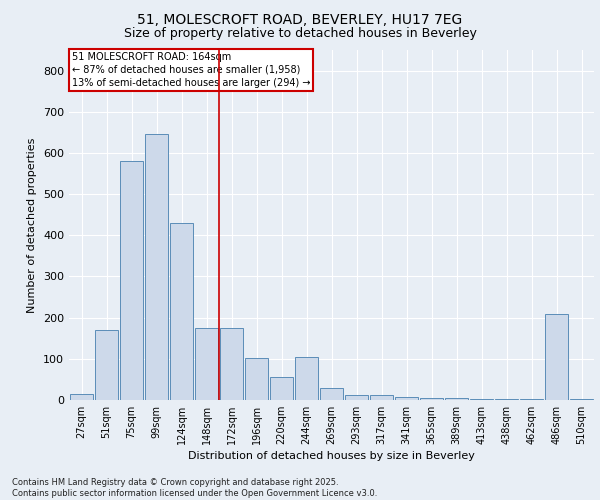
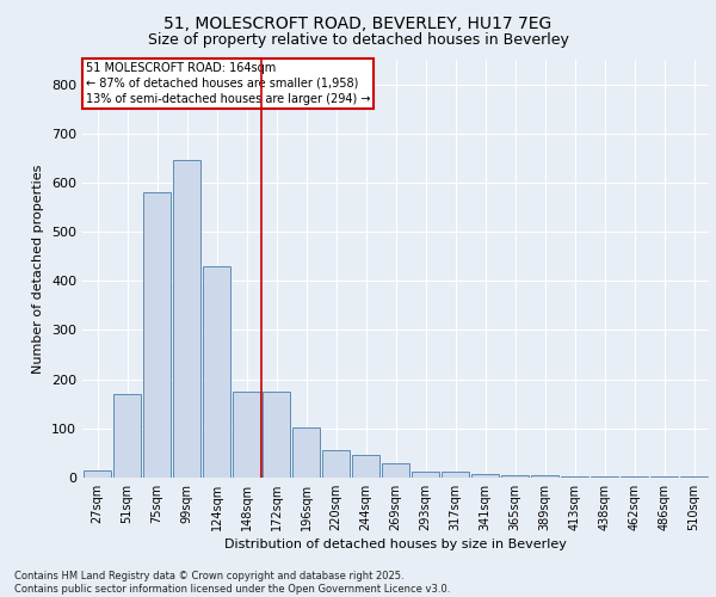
244sqm: 105 -> 45
486sqm: 210 -> 2
